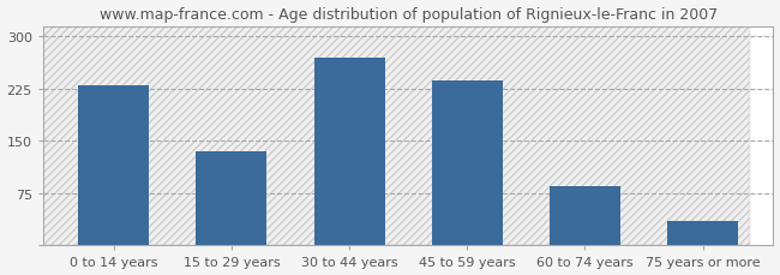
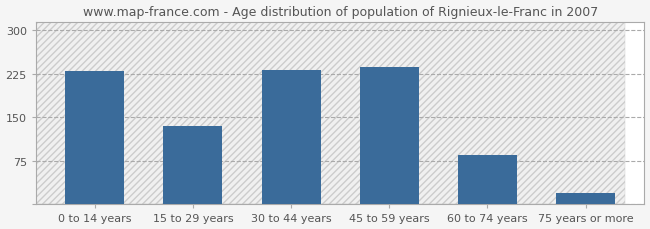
30 to 44 years: 270 -> 232
75 years or more: 36 -> 20
